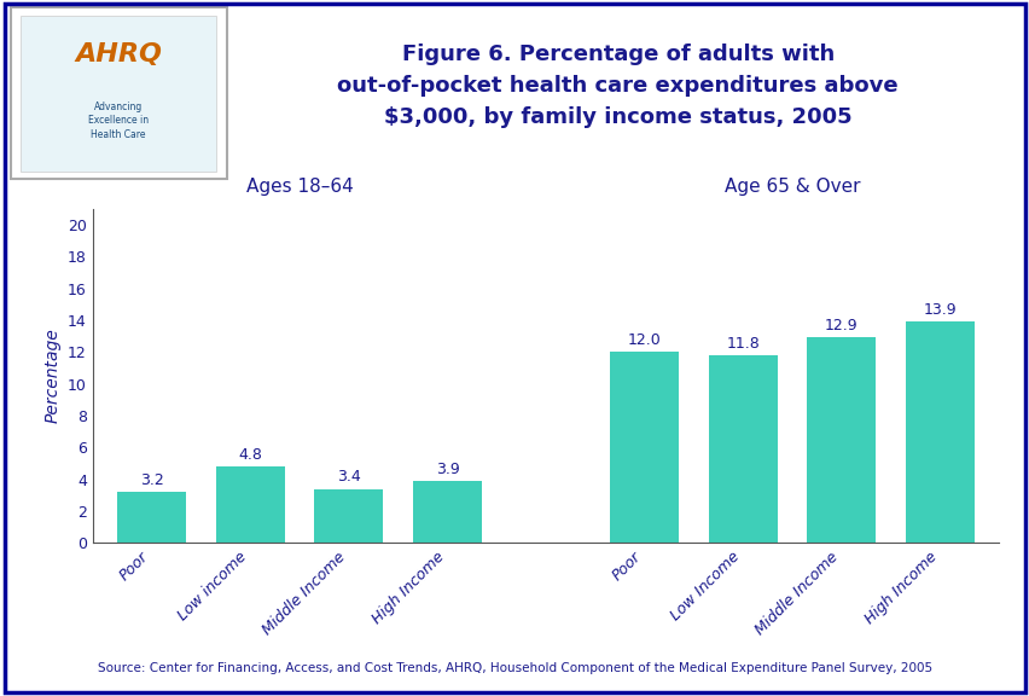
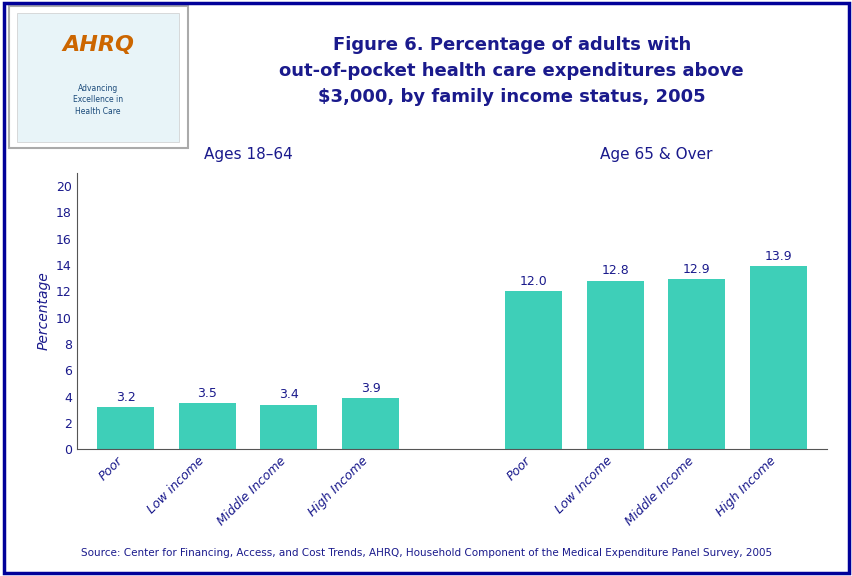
Low income: 4.8 -> 3.5
Low Income: 11.8 -> 12.8
